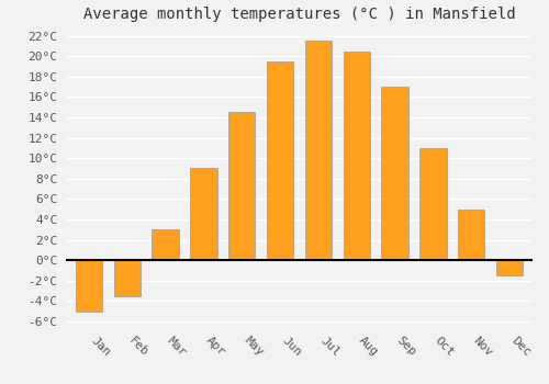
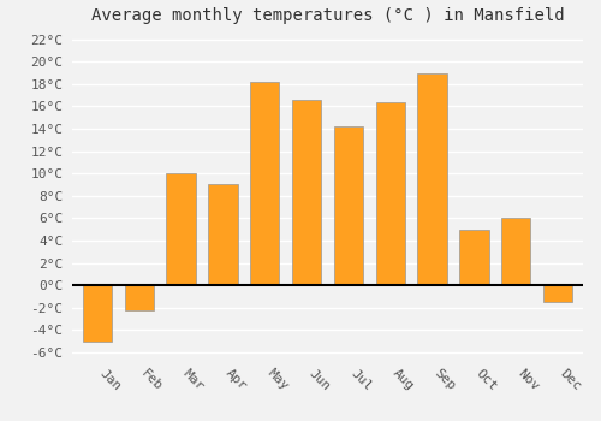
Feb: -3.5°C -> -2.2°C
Mar: 3.0°C -> 10.0°C
May: 14.5°C -> 18.2°C
Jun: 19.5°C -> 16.6°C
Jul: 21.5°C -> 14.2°C
Aug: 20.5°C -> 16.4°C
Sep: 17.0°C -> 19.0°C
Oct: 11.0°C -> 5.0°C
Nov: 5.0°C -> 6.0°C
